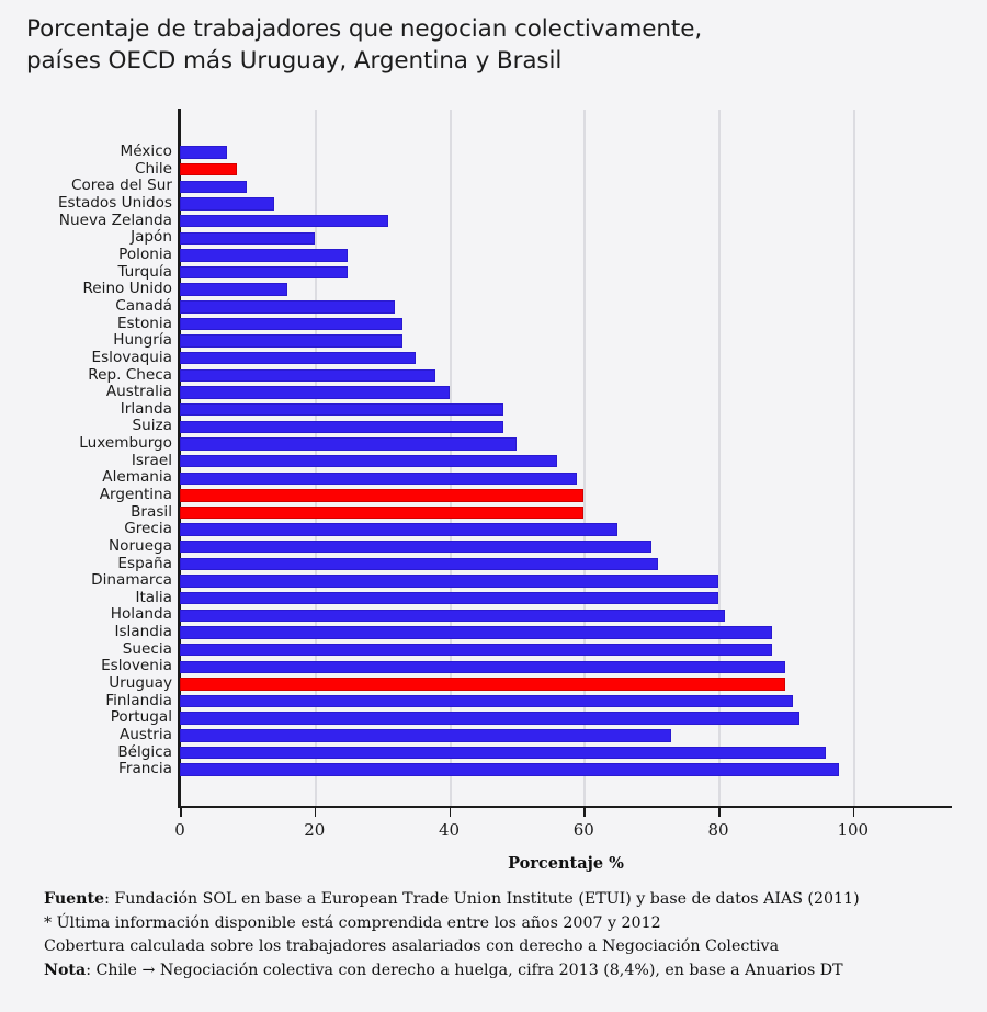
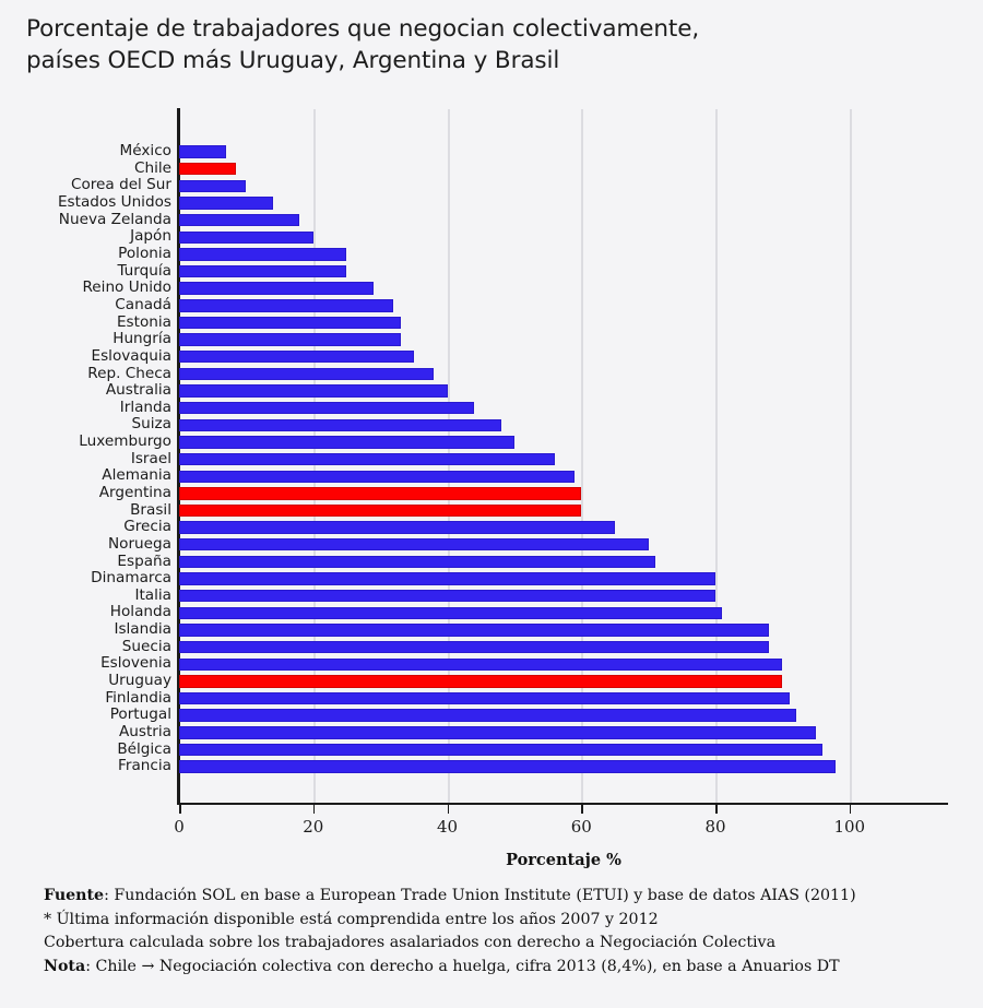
Nueva Zelanda: 31 -> 18
Reino Unido: 16 -> 29
Irlanda: 48 -> 44
Austria: 73 -> 95
